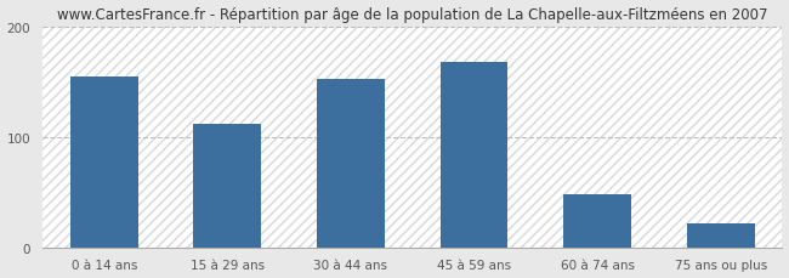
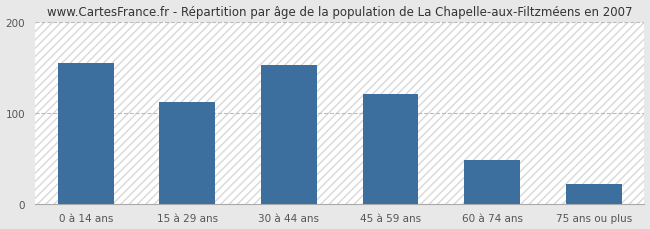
45 à 59 ans: 168 -> 120
